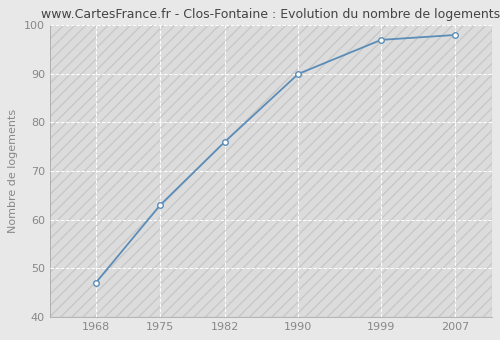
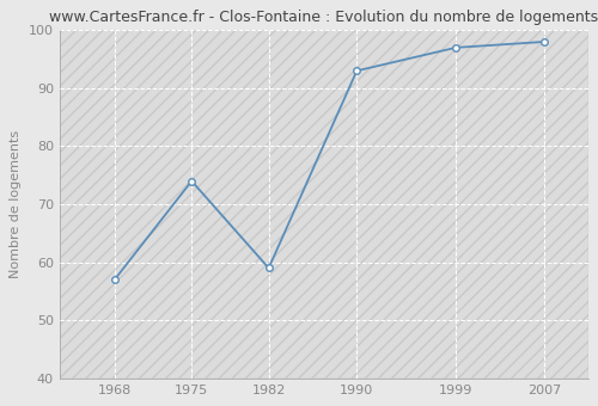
1968: 47 -> 57
1975: 63 -> 74
1982: 76 -> 59
1990: 90 -> 93
